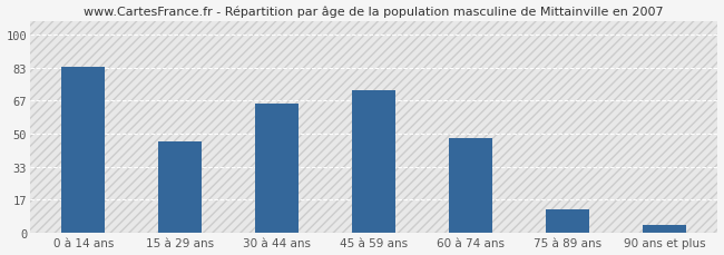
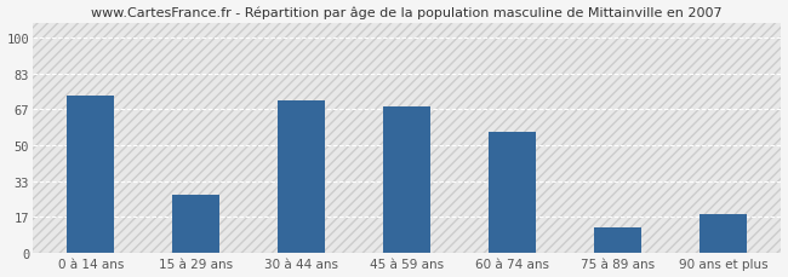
0 à 14 ans: 84 -> 73
15 à 29 ans: 46 -> 27
30 à 44 ans: 65 -> 71
45 à 59 ans: 72 -> 68
60 à 74 ans: 48 -> 56
90 ans et plus: 4 -> 18
